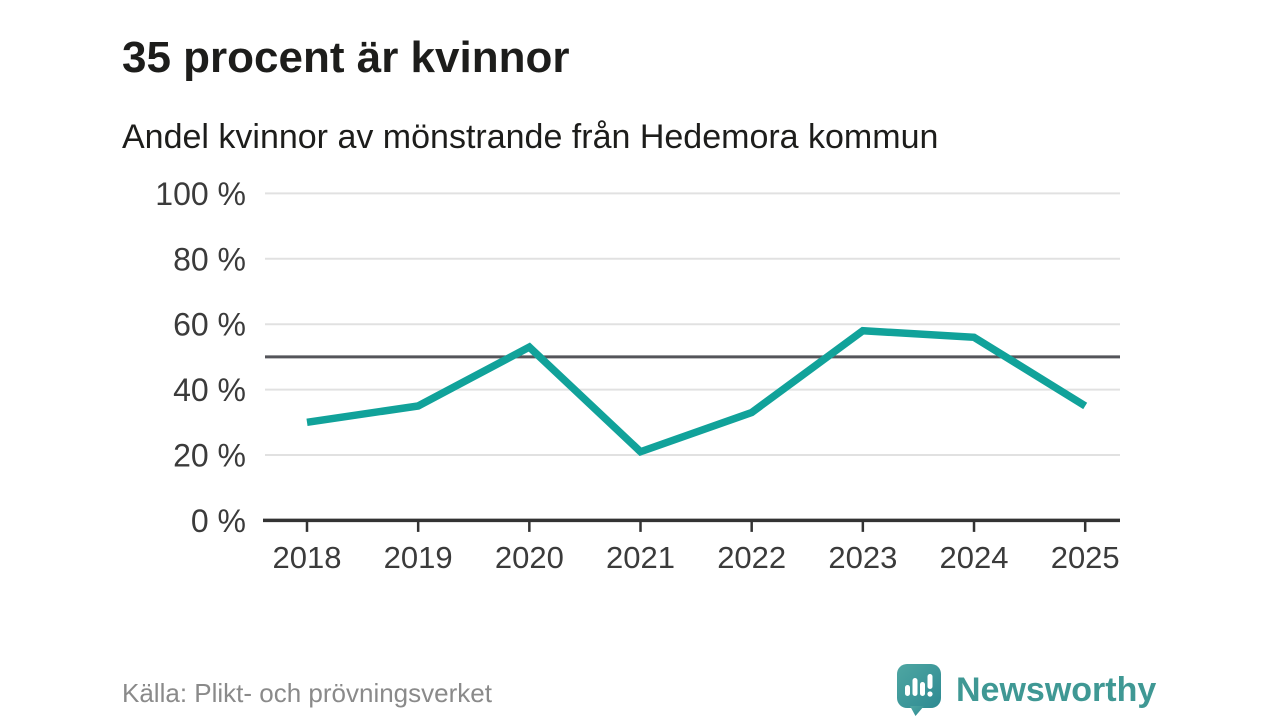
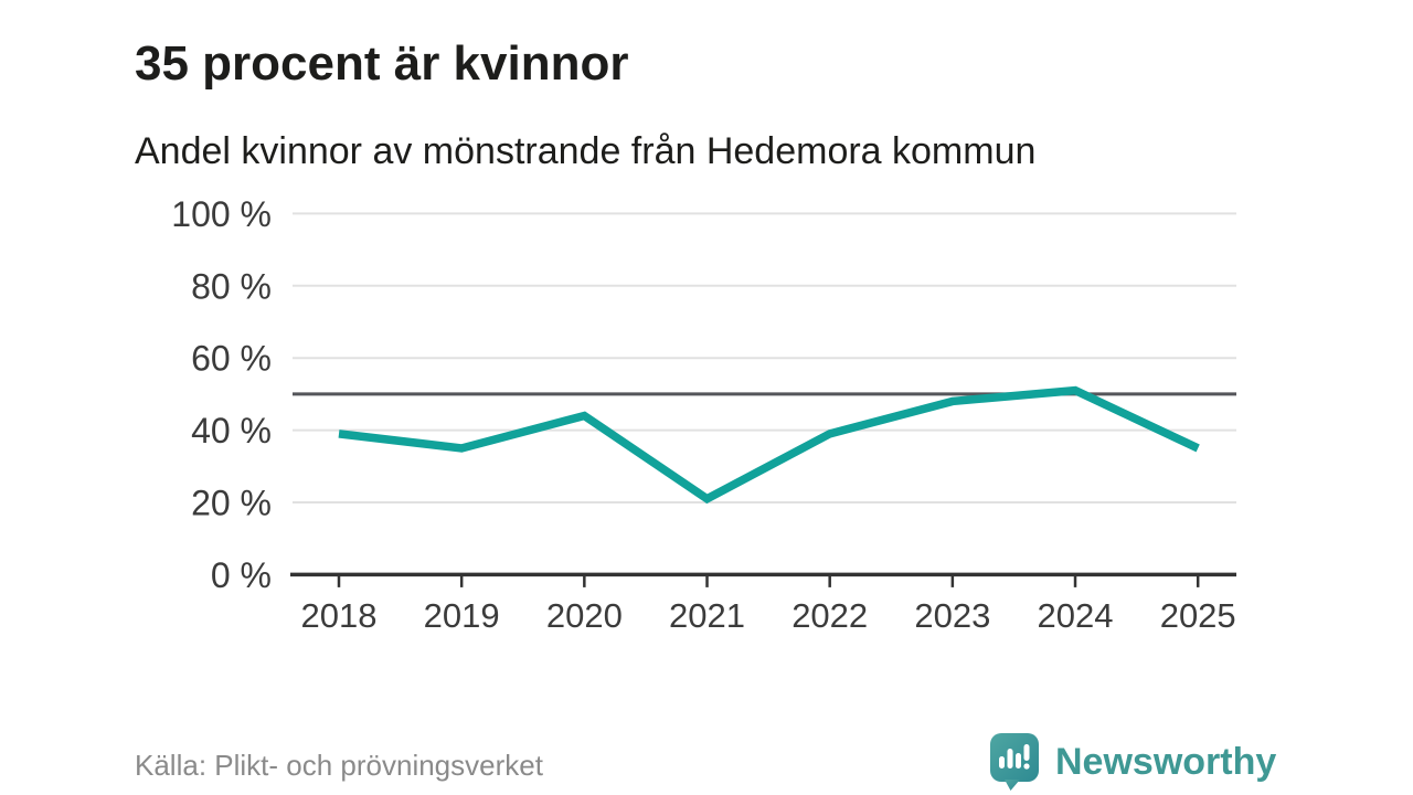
2018: 30% -> 39%
2020: 53% -> 44%
2022: 33% -> 39%
2023: 58% -> 48%
2024: 56% -> 51%
